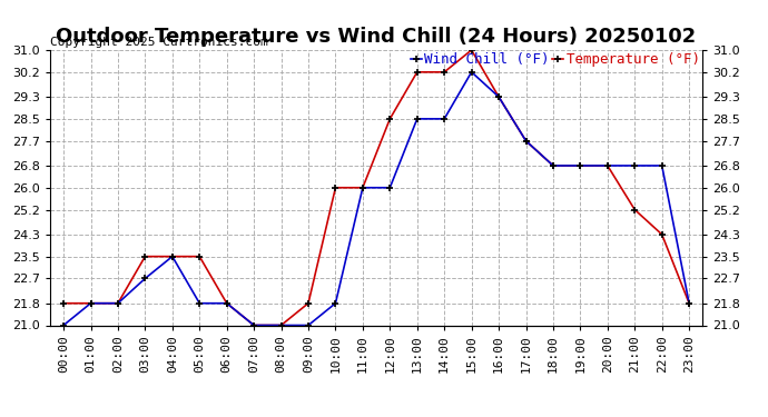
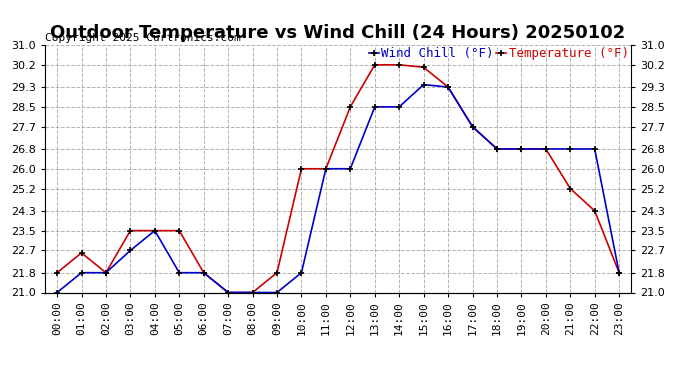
Temperature (°F)/01:00: 21.8 -> 22.6
Temperature (°F)/15:00: 31.0 -> 30.1
Wind Chill (°F)/15:00: 30.2 -> 29.4
